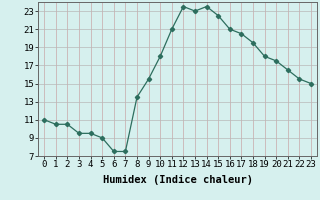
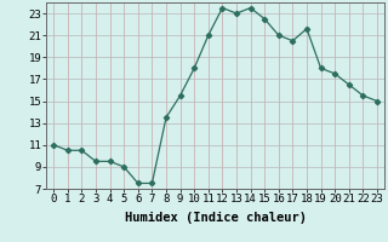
18: 19.5 -> 21.6
